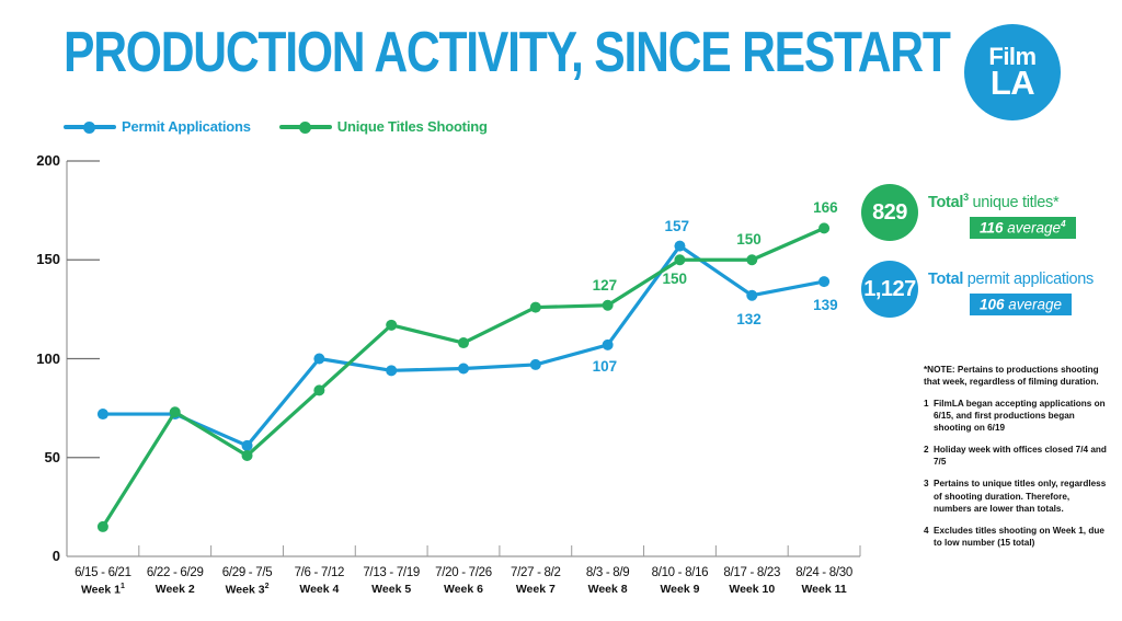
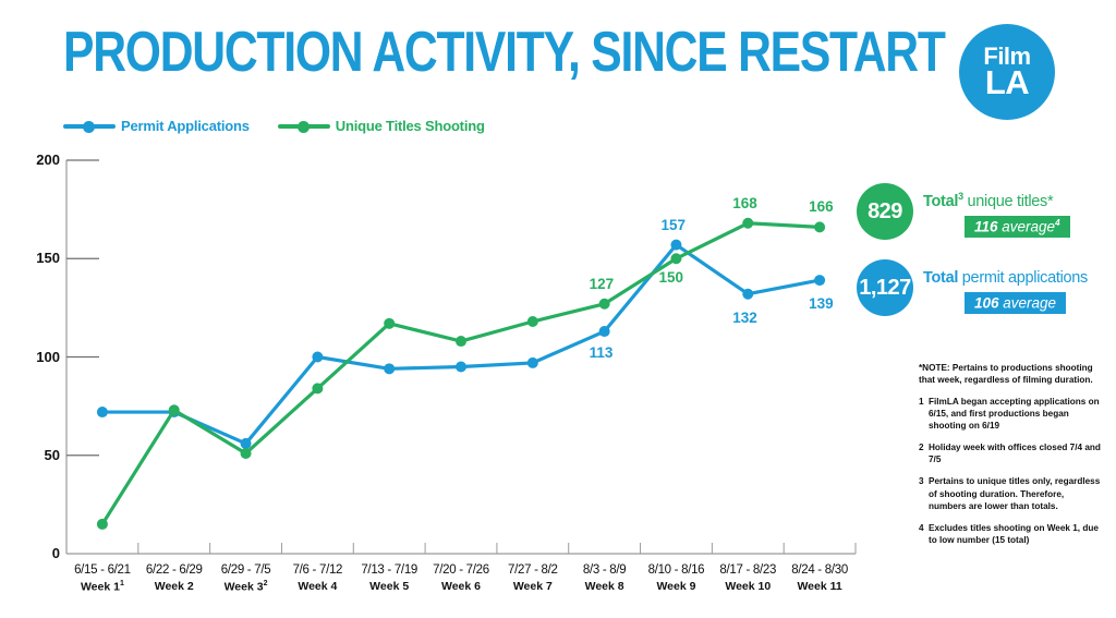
Unique Titles Shooting/7/27 - 8/2: 126 -> 118
Permit Applications/8/3 - 8/9: 107 -> 113
Unique Titles Shooting/8/17 - 8/23: 150 -> 168
